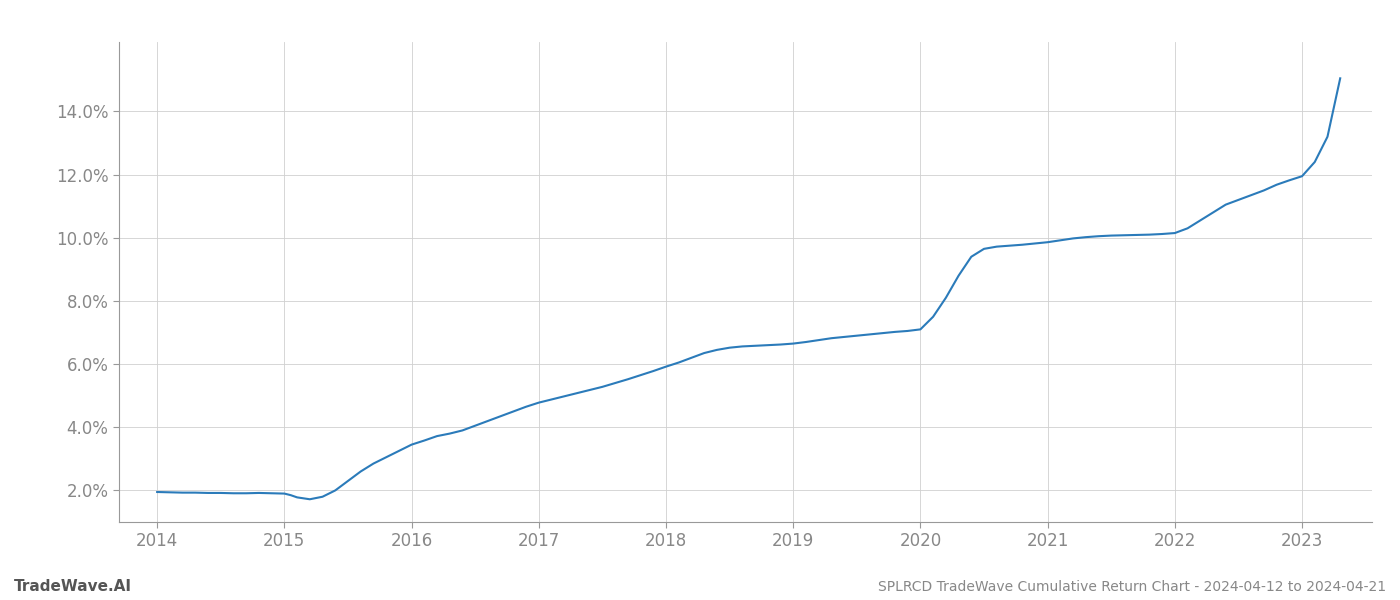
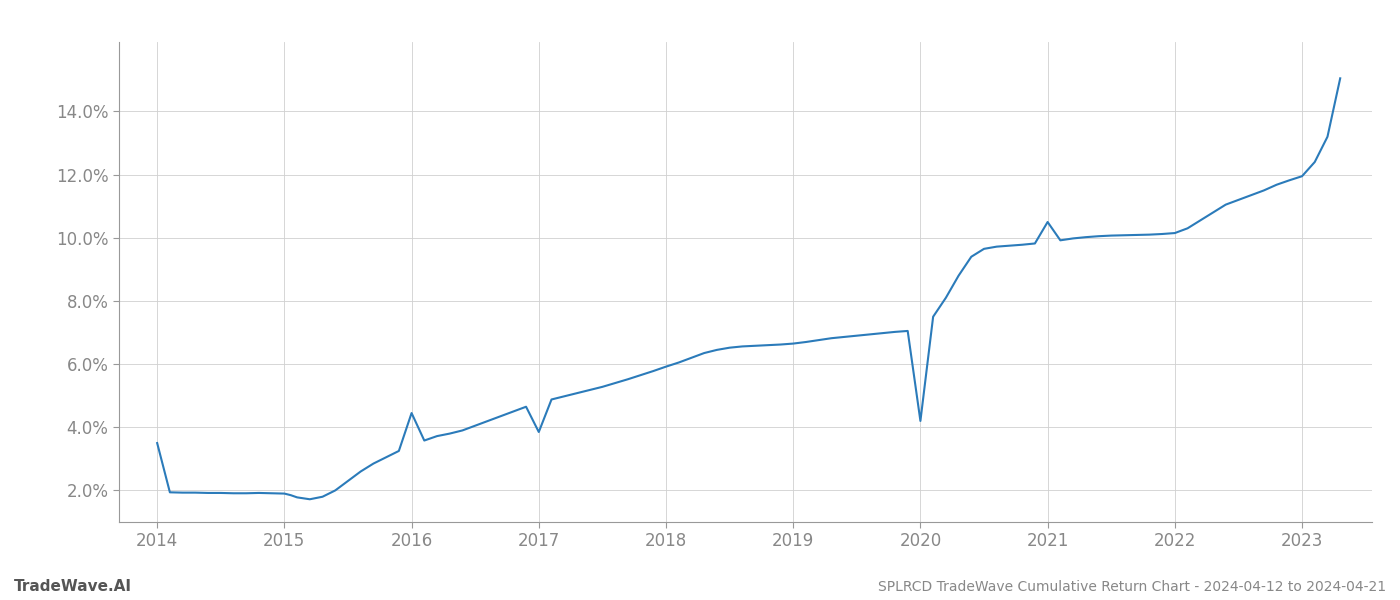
2014: 1.95% -> 3.50%
2016: 3.45% -> 4.45%
2017: 4.78% -> 3.85%
2020: 7.10% -> 4.20%
2021: 9.86% -> 10.50%
